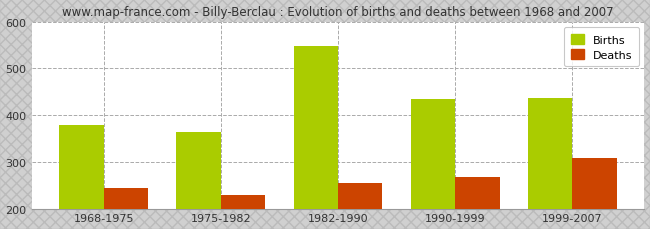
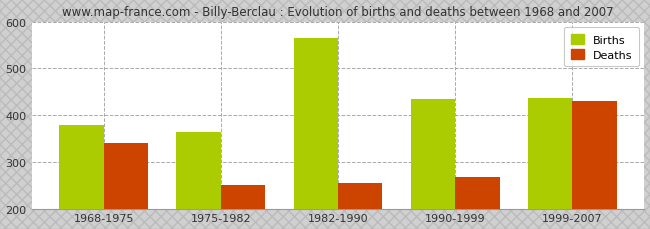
Deaths/1968-1975: 244 -> 340
Deaths/1975-1982: 228 -> 250
Births/1982-1990: 548 -> 565
Deaths/1999-2007: 309 -> 430
